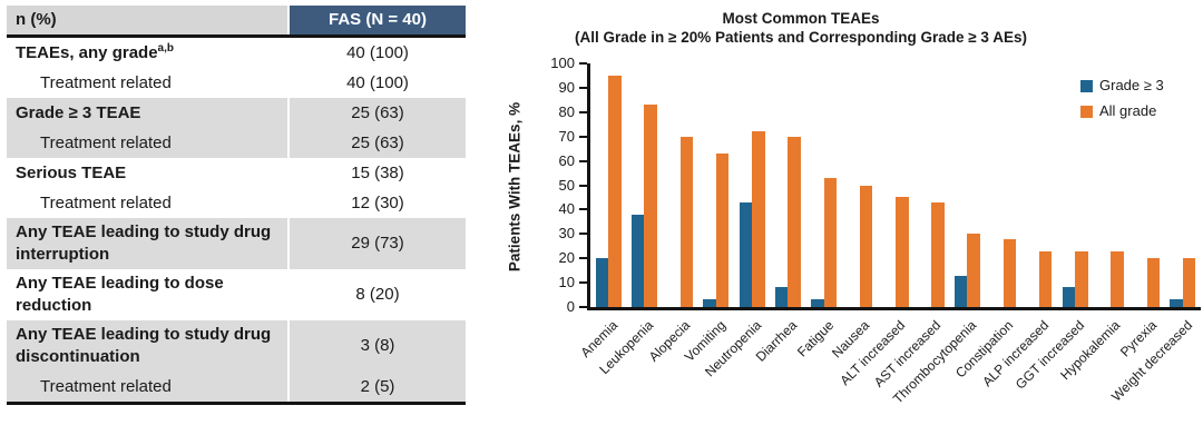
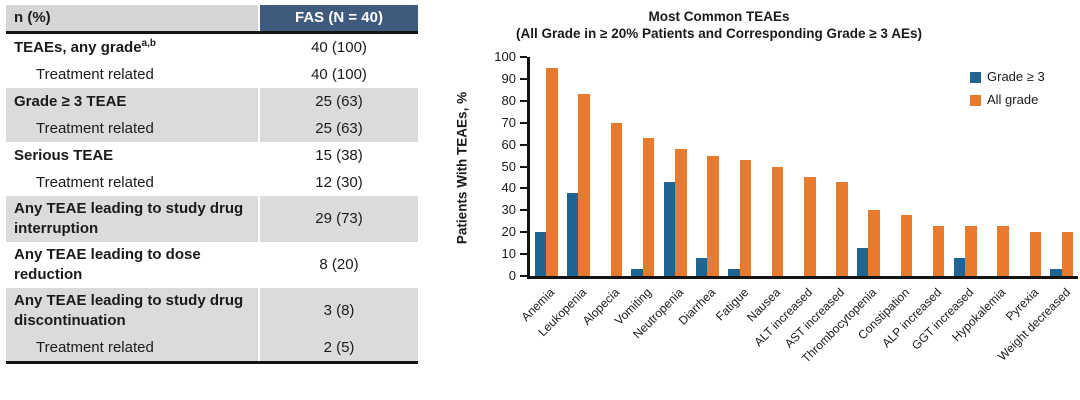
All grade/Neutropenia: 72 -> 58
All grade/Diarrhea: 70 -> 55
